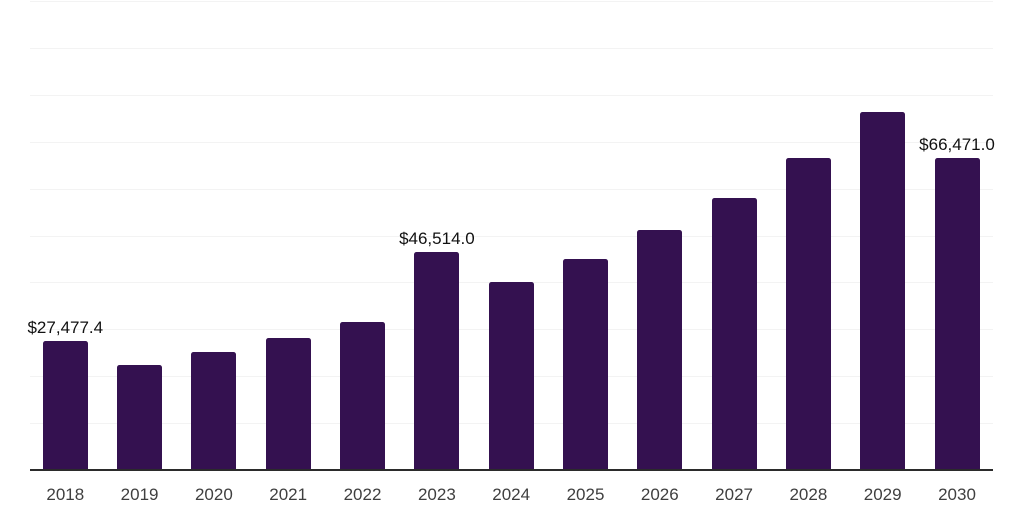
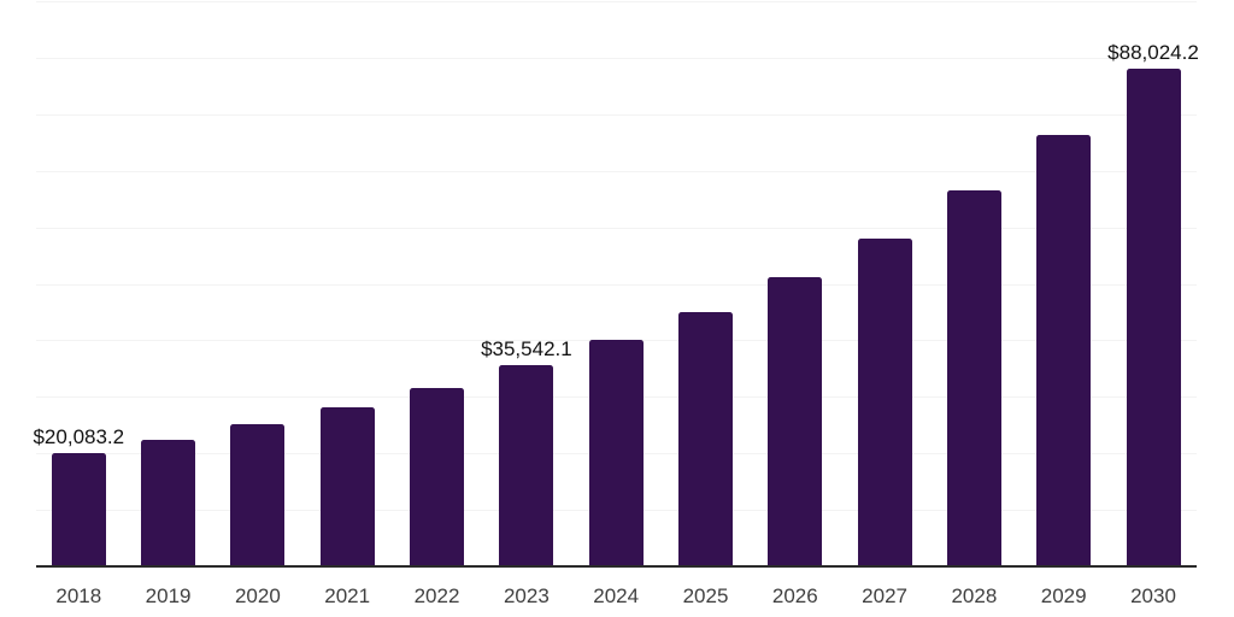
2018: $27,477.4 -> $20,083.2
2023: $46,514.0 -> $35,542.1
2030: $66,471.0 -> $88,024.2
